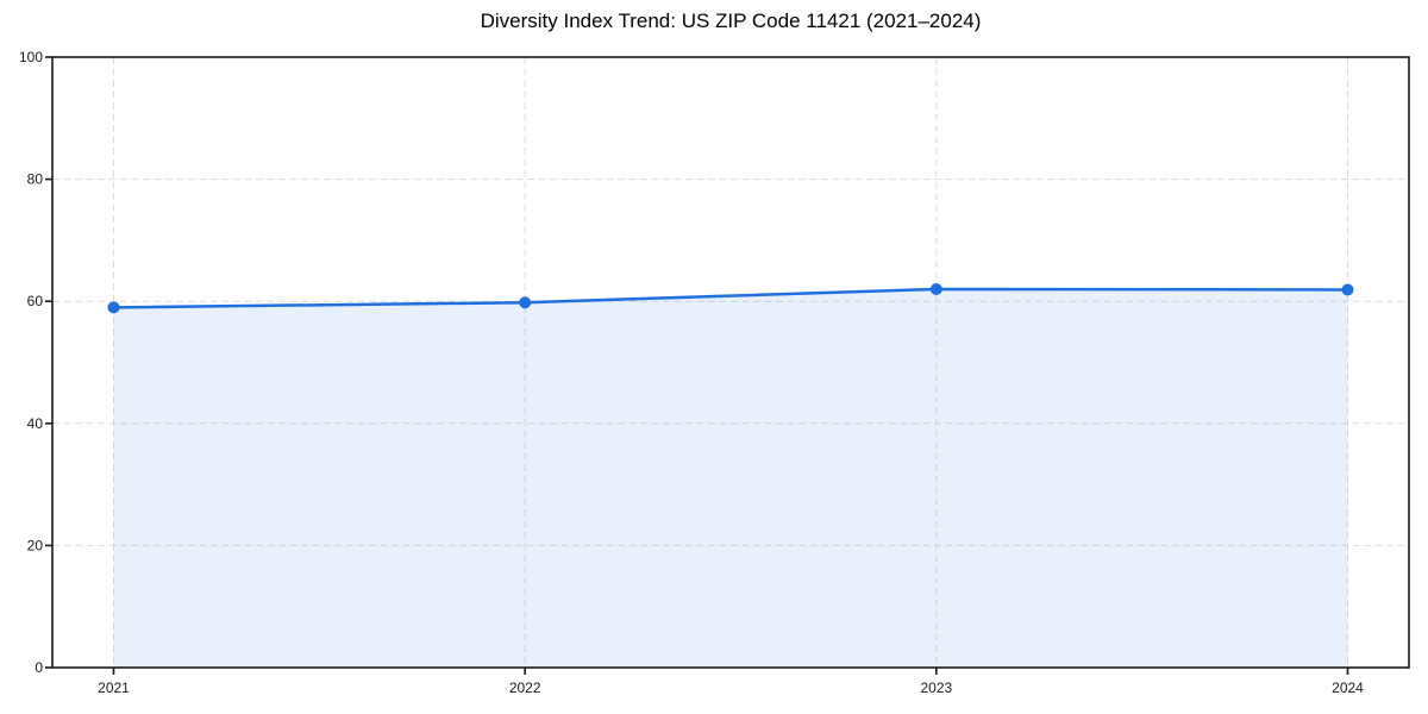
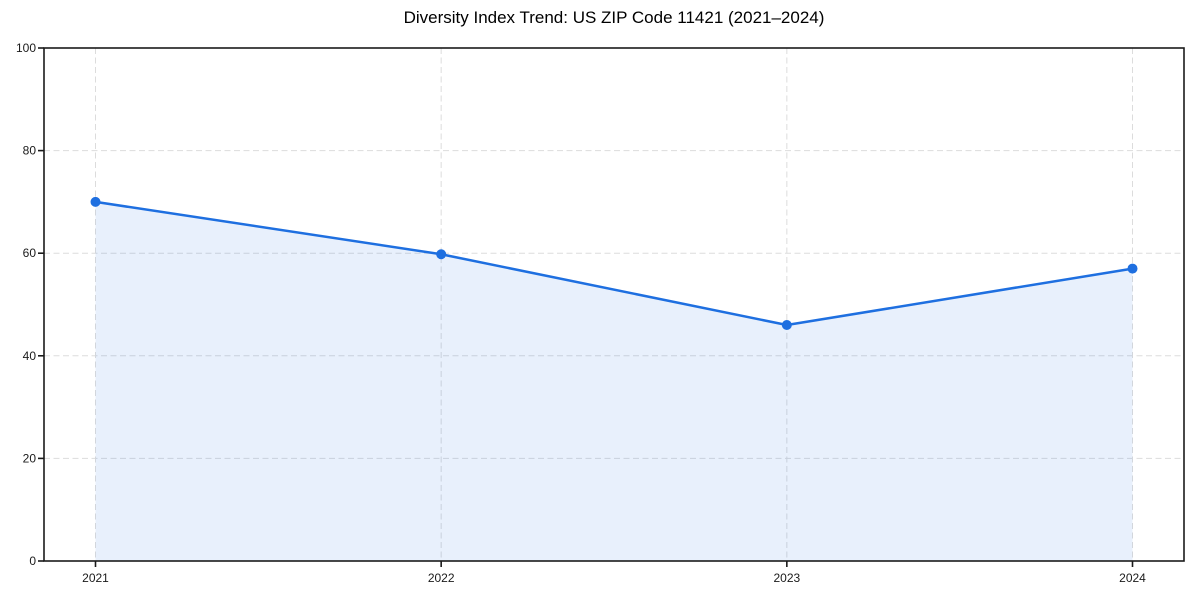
2021: 59 -> 70
2023: 62 -> 46
2024: 62 -> 57
